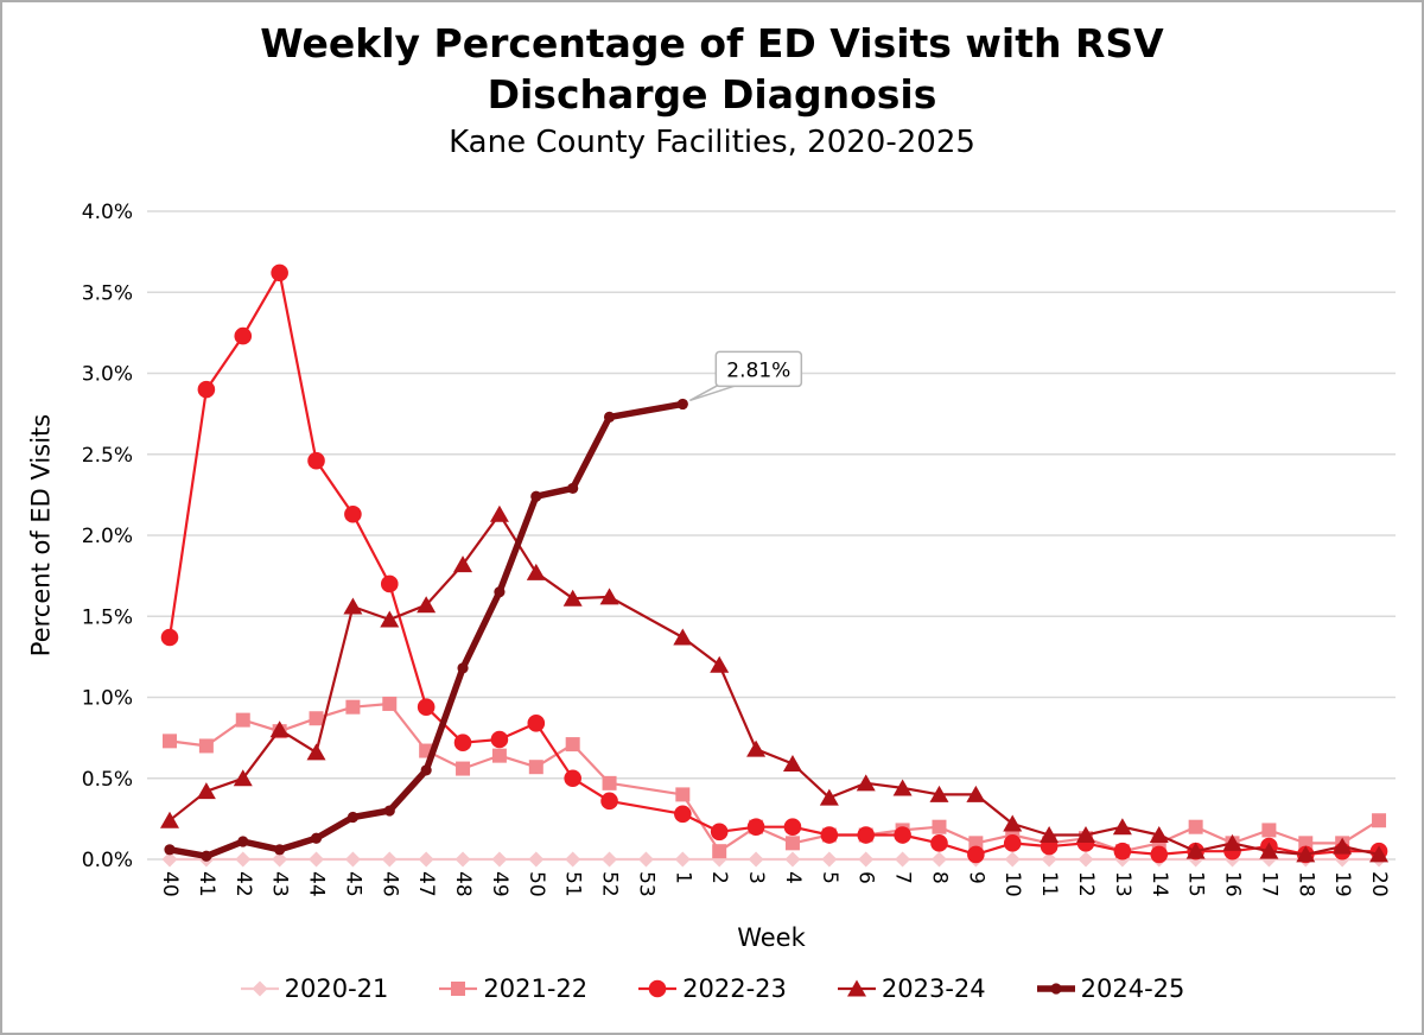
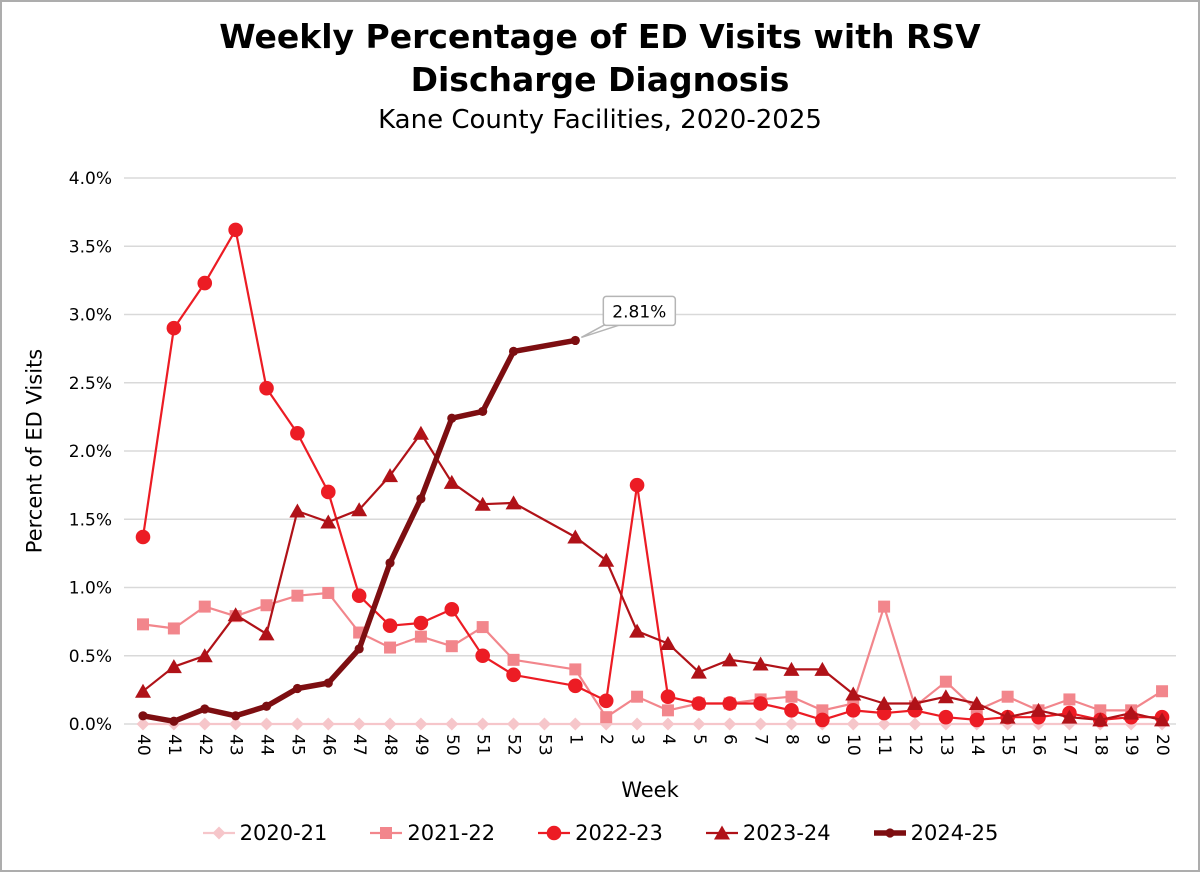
2022-23/3: 0.20% -> 1.75%
2021-22/11: 0.10% -> 0.86%
2021-22/13: 0.05% -> 0.31%
